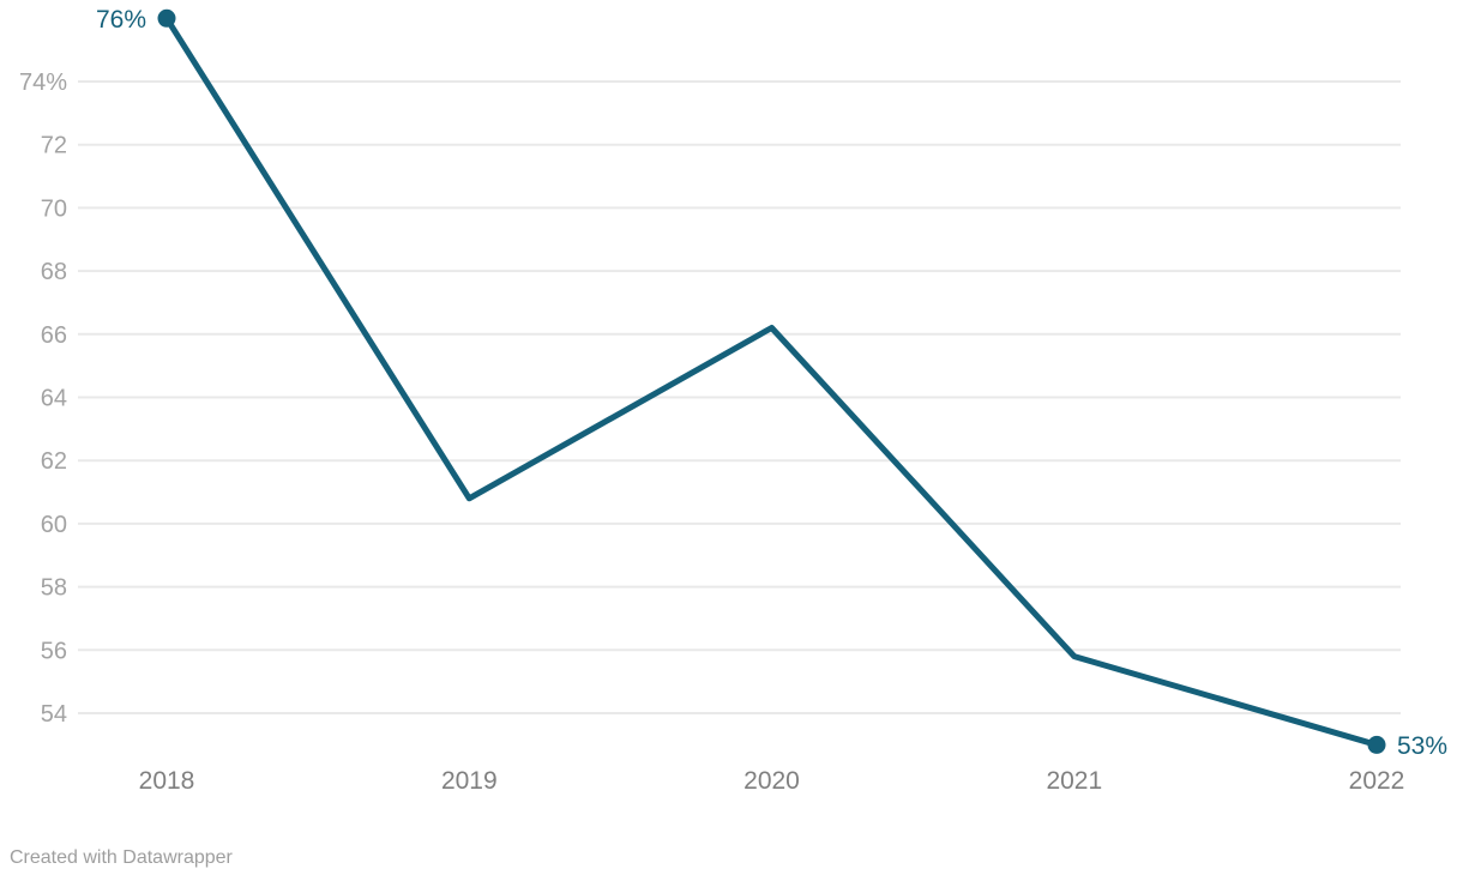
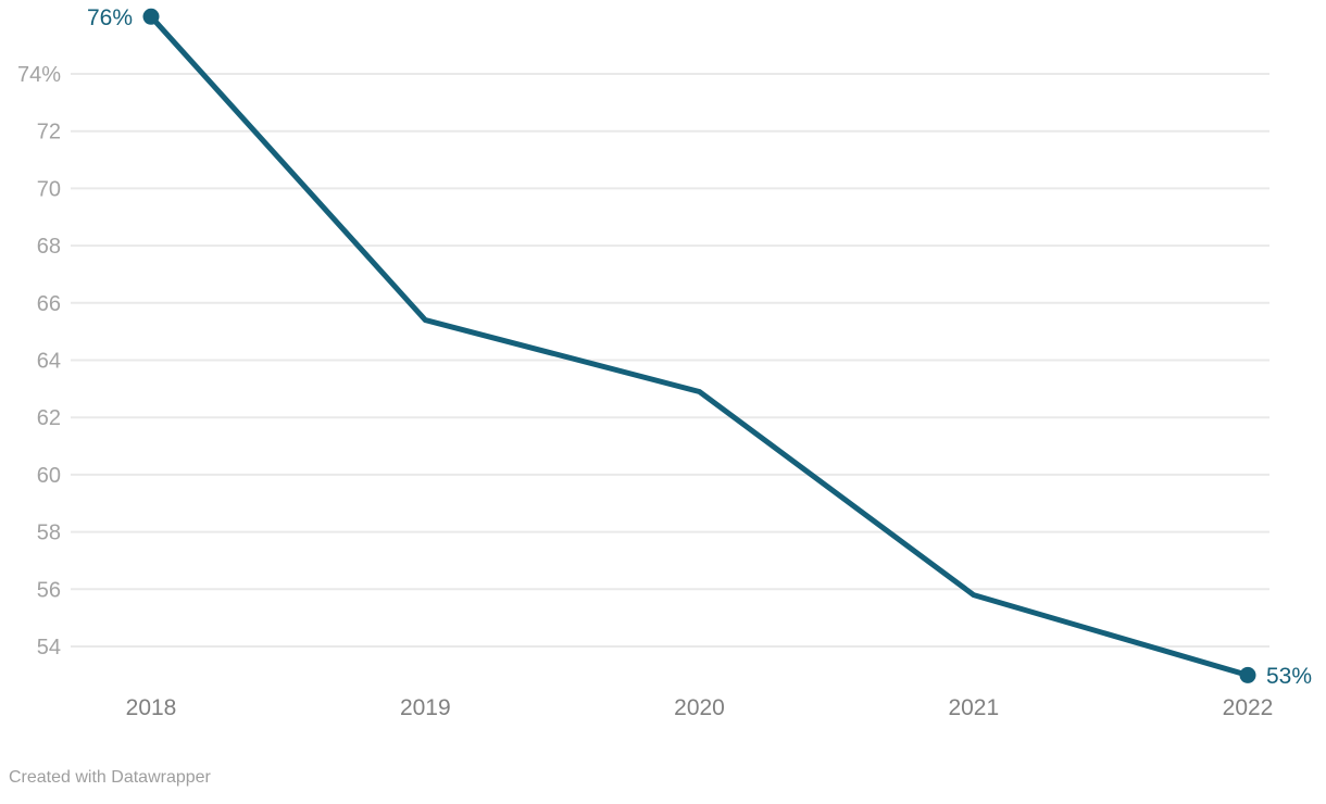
2019: 60.8% -> 65.4%
2020: 66.2% -> 62.9%
